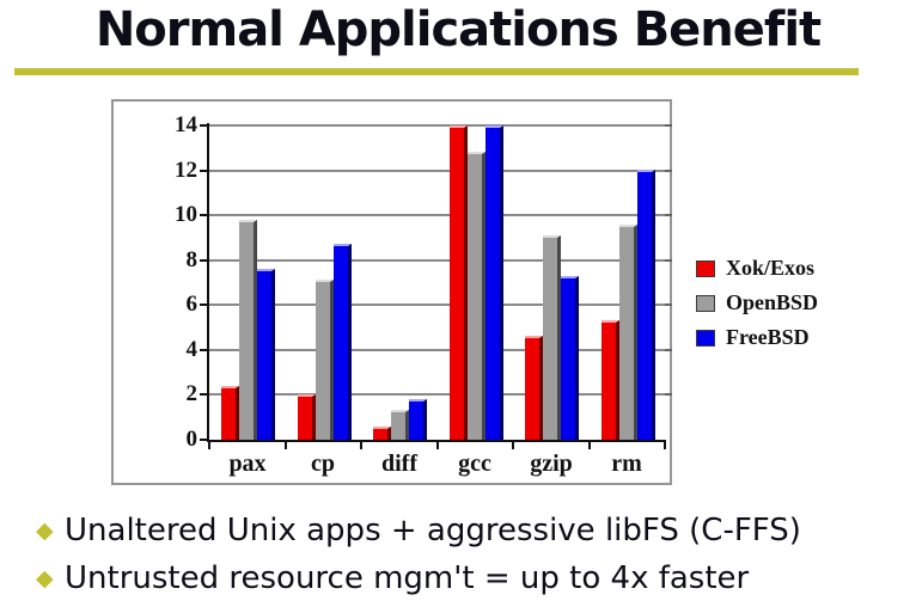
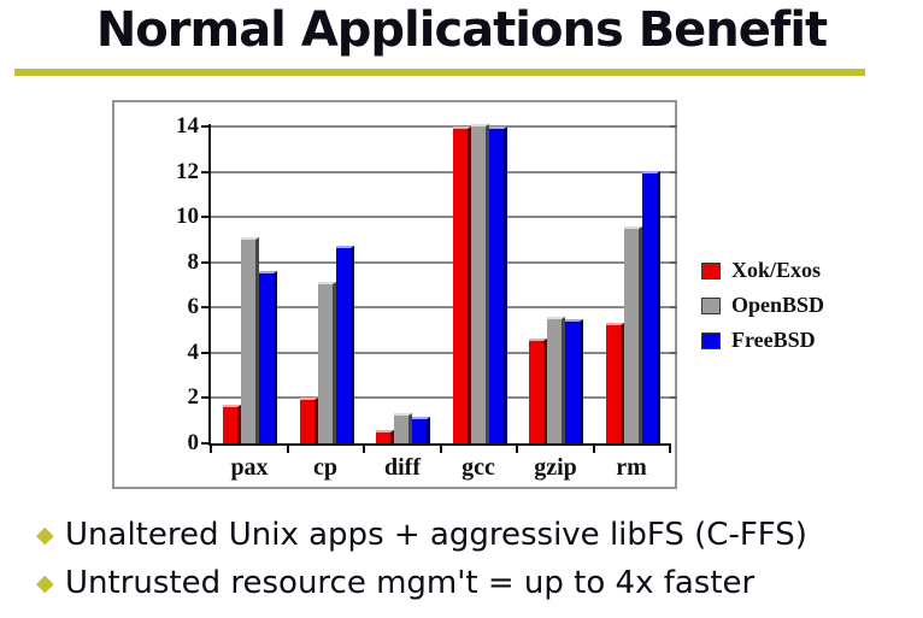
Xok/Exos/pax: 2.3 -> 1.6
OpenBSD/pax: 9.7 -> 9.0
FreeBSD/diff: 1.7 -> 1.1
OpenBSD/gcc: 12.7 -> 14.0
OpenBSD/gzip: 9.0 -> 5.5
FreeBSD/gzip: 7.2 -> 5.4
